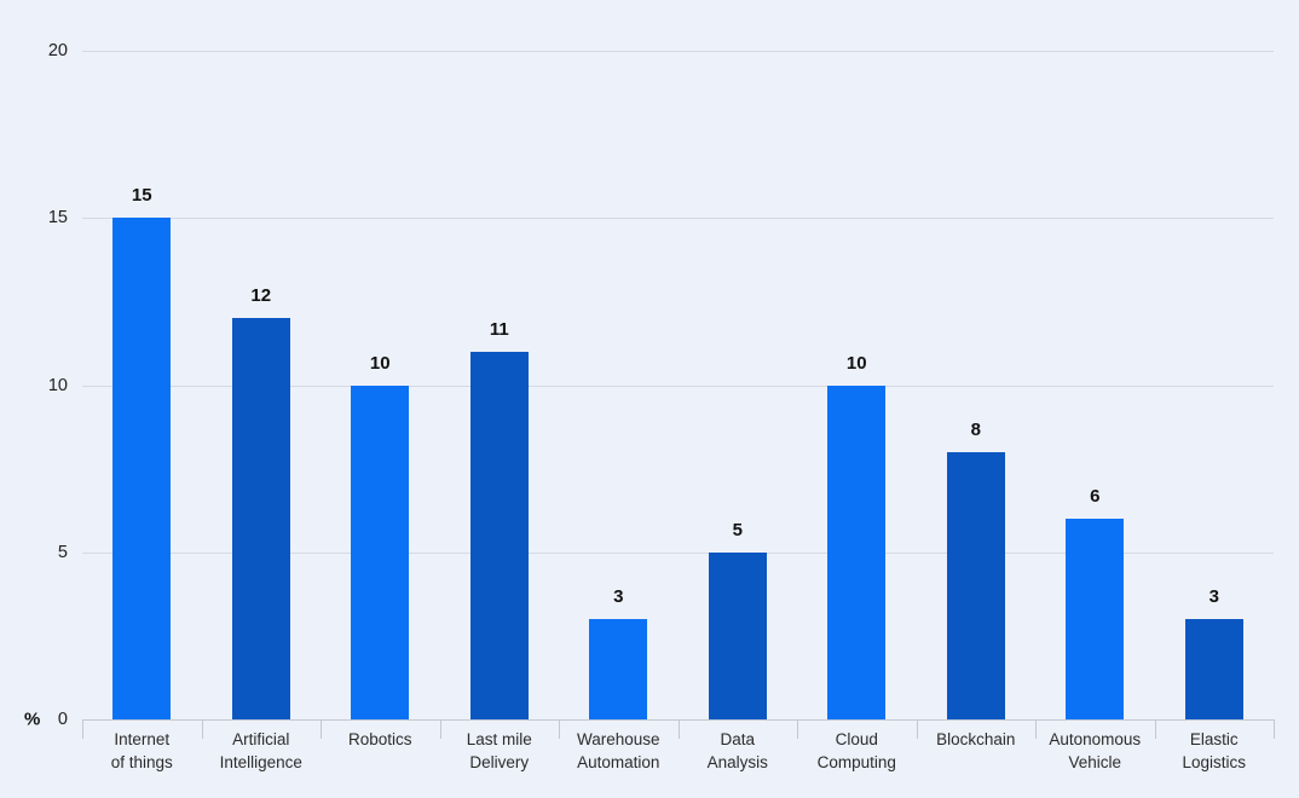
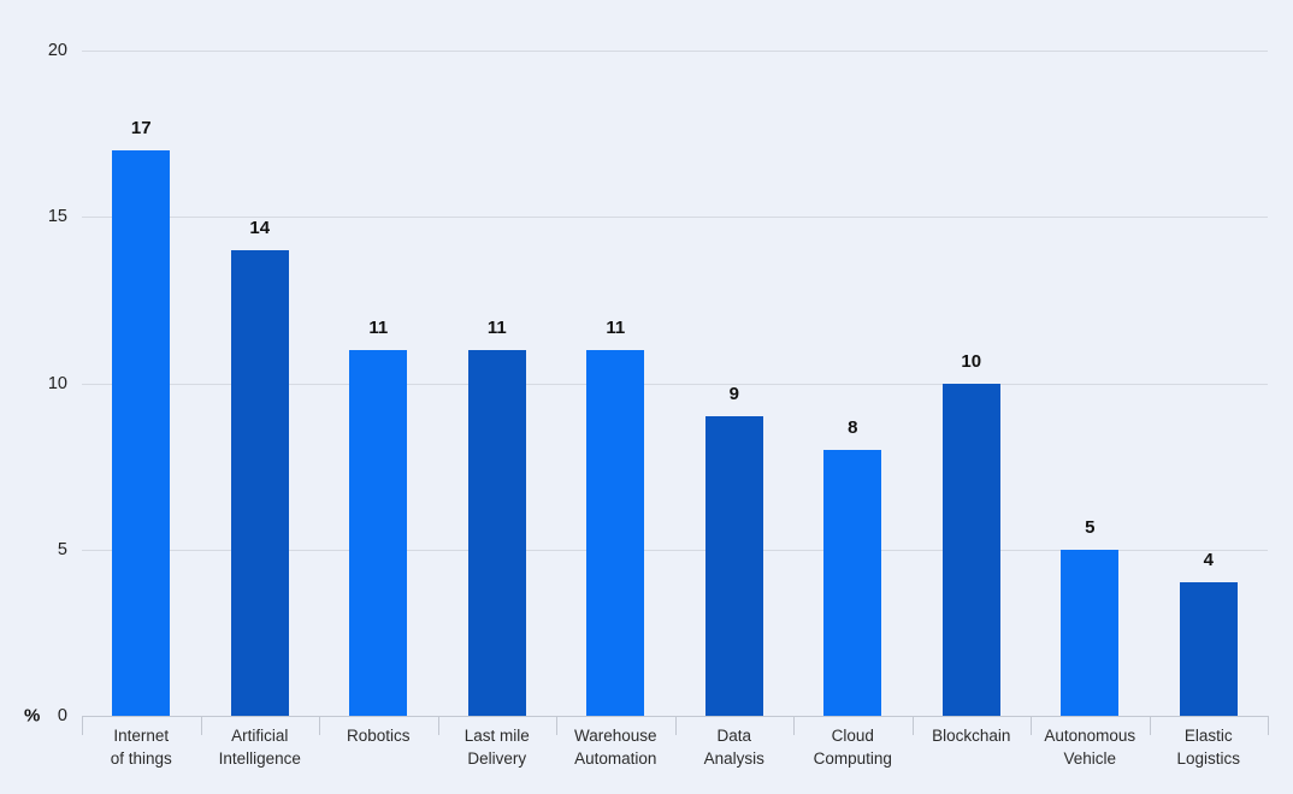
Internet of things: 15 -> 17
Artificial Intelligence: 12 -> 14
Robotics: 10 -> 11
Warehouse Automation: 3 -> 11
Data Analysis: 5 -> 9
Cloud Computing: 10 -> 8
Blockchain: 8 -> 10
Autonomous Vehicle: 6 -> 5
Elastic Logistics: 3 -> 4
